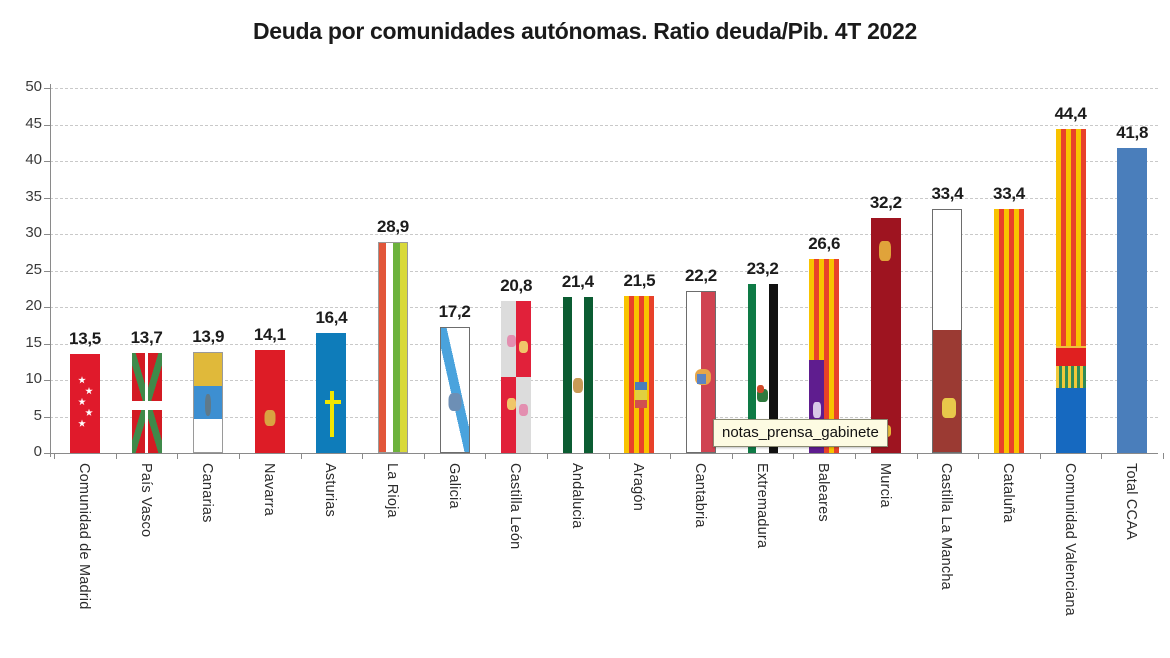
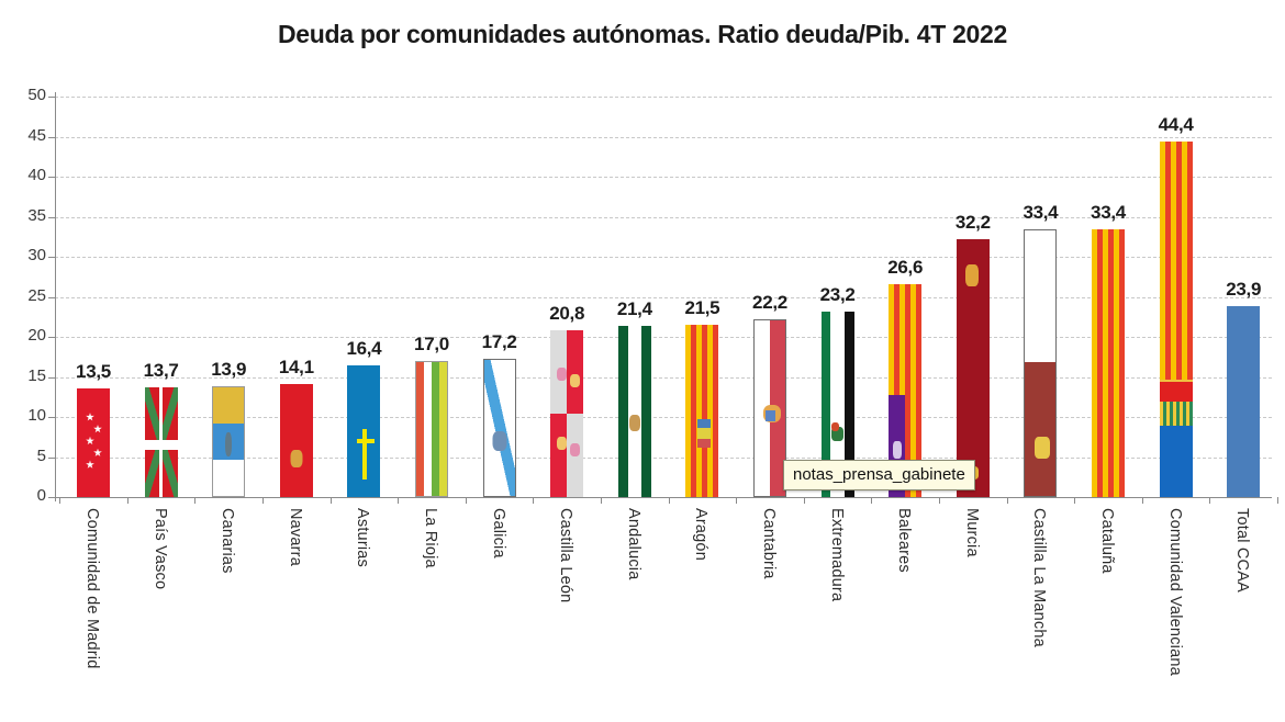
La Rioja: 28,9 -> 17,0
Total CCAA: 41,8 -> 23,9
